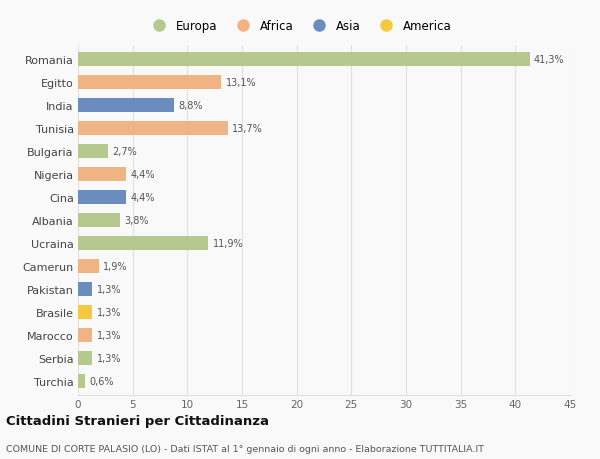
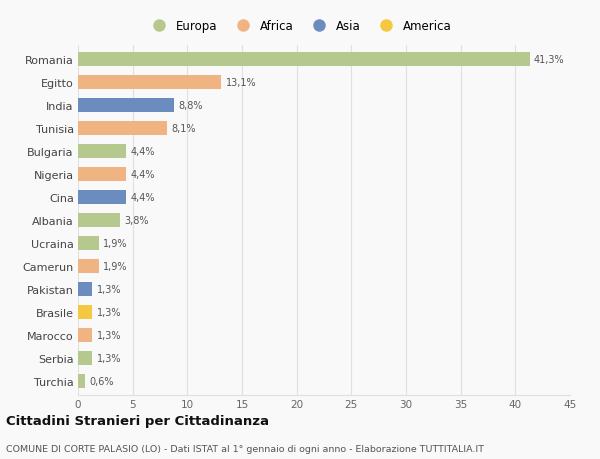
Tunisia: 13,7% -> 8,1%
Bulgaria: 2,7% -> 4,4%
Ucraina: 11,9% -> 1,9%
